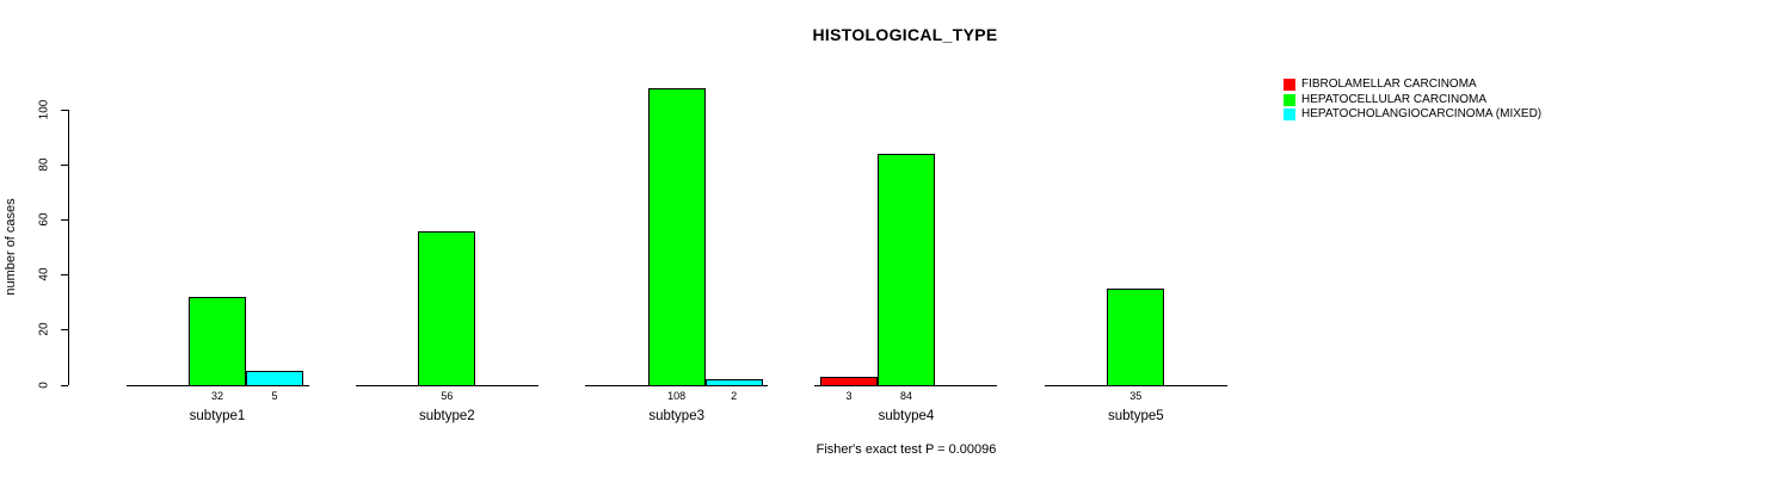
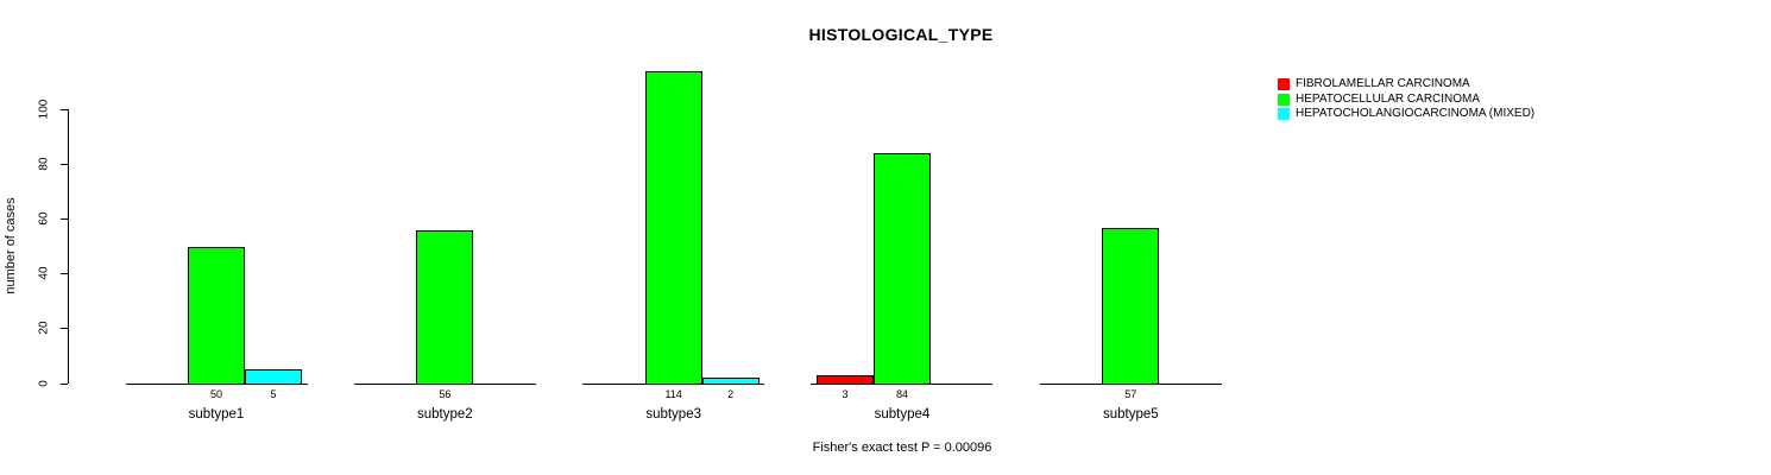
HEPATOCELLULAR CARCINOMA/subtype1: 32 -> 50
HEPATOCELLULAR CARCINOMA/subtype3: 108 -> 114
HEPATOCELLULAR CARCINOMA/subtype5: 35 -> 57
